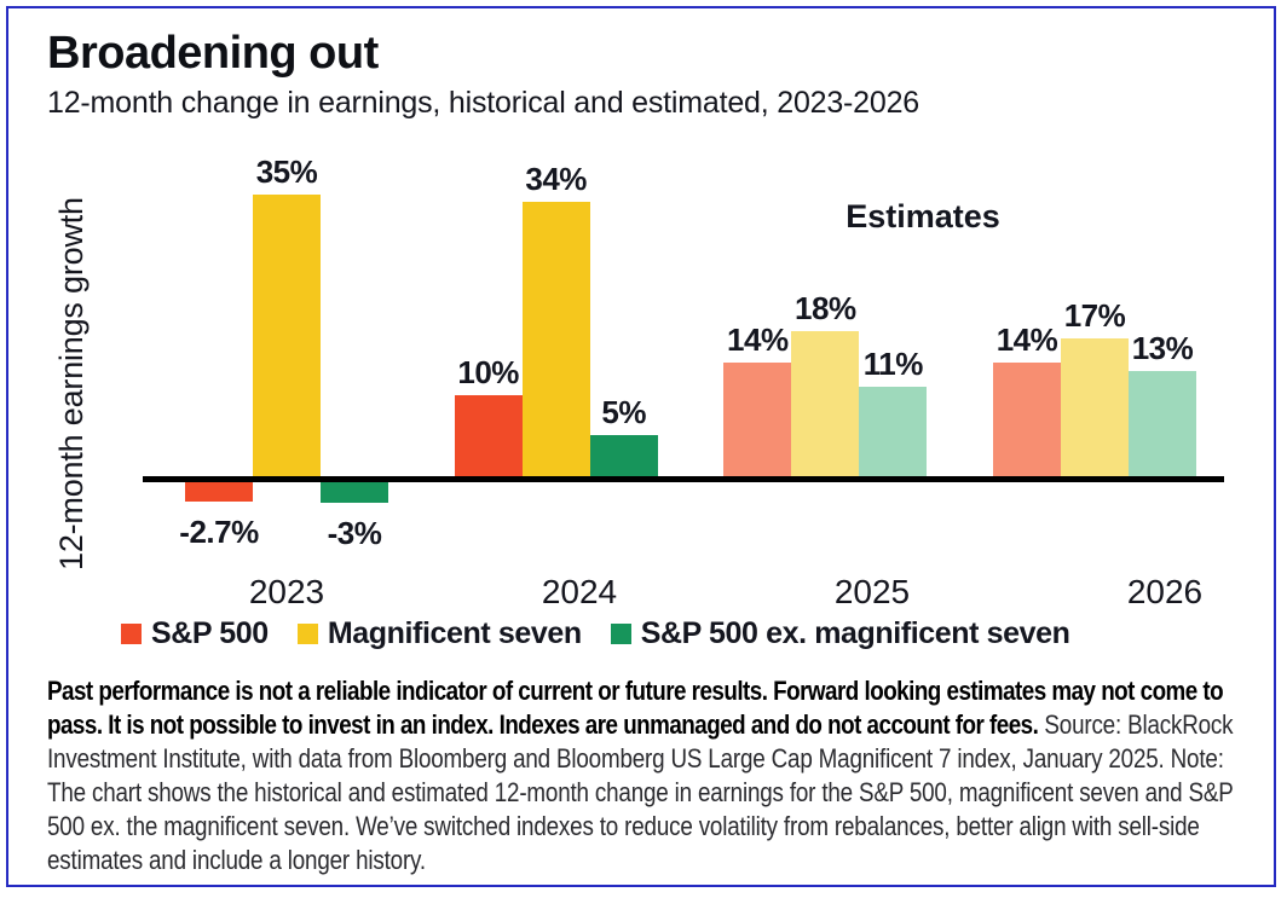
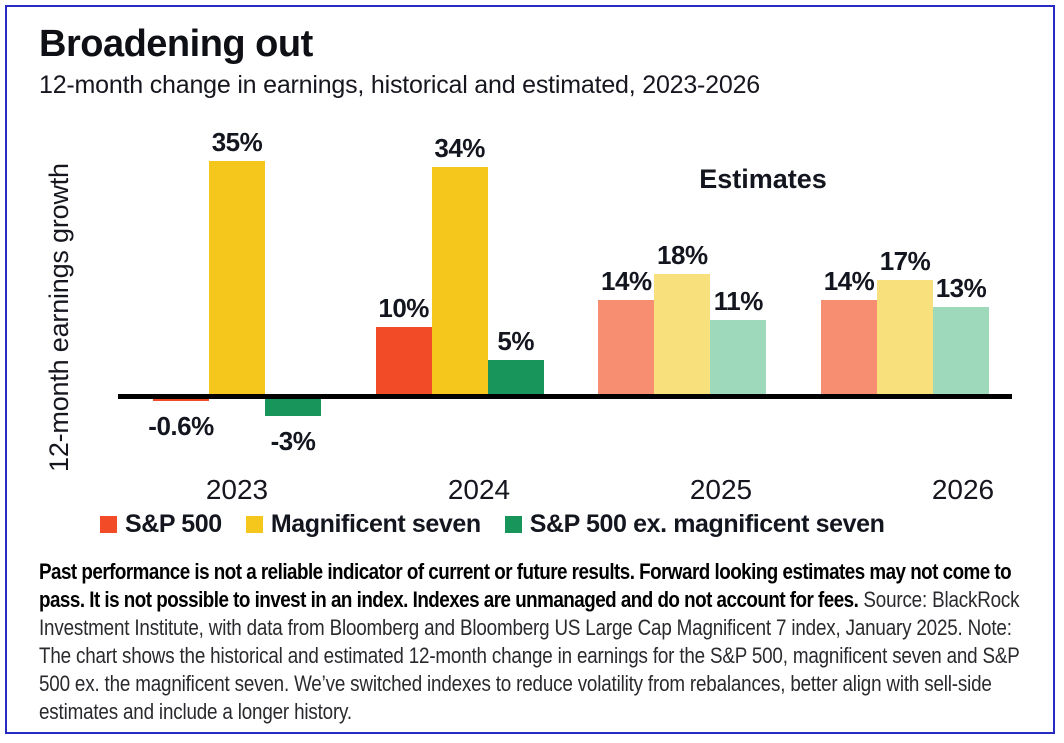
S&P 500/2023: -2.7% -> -0.6%
